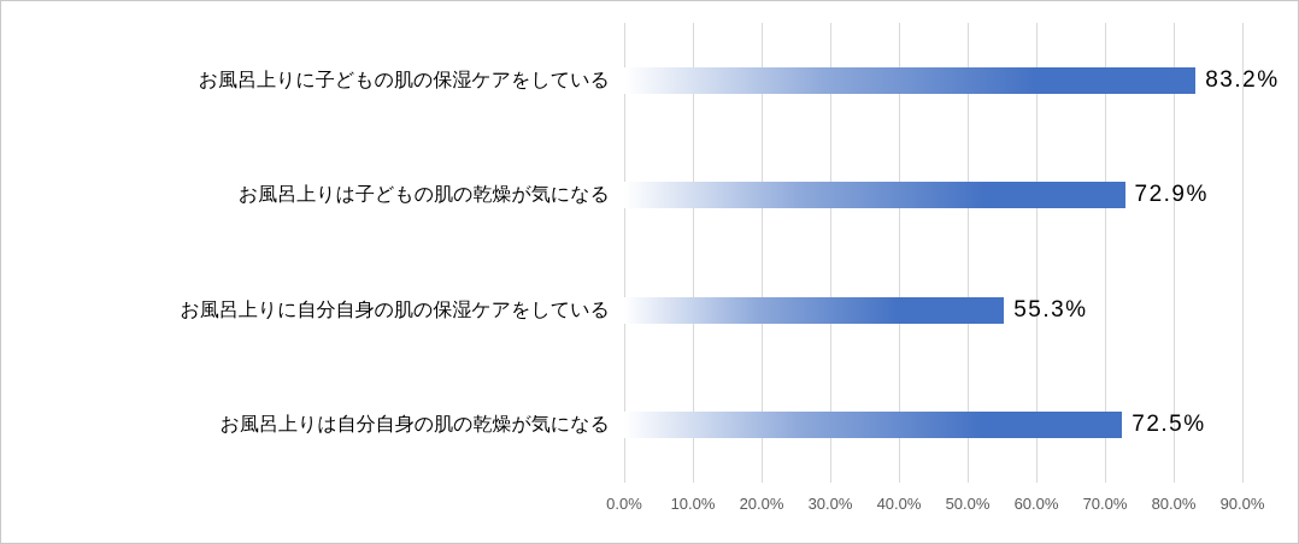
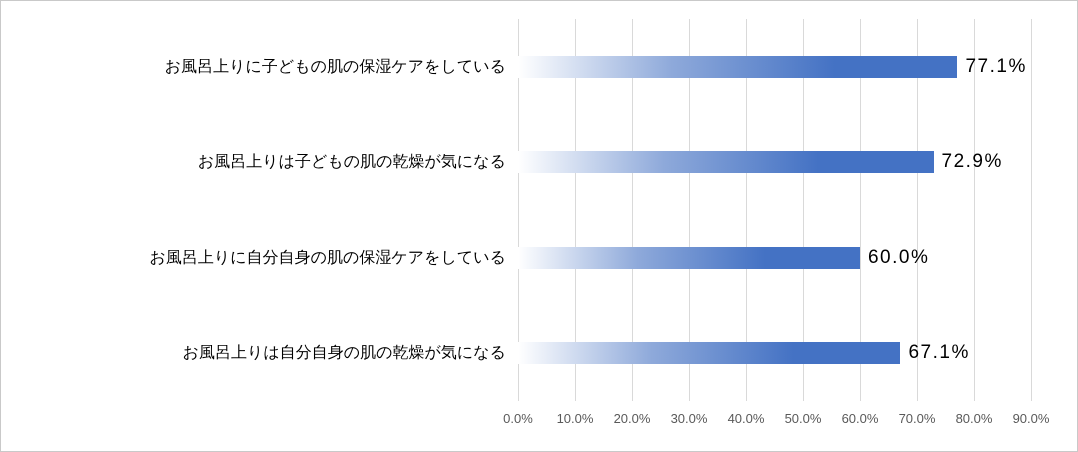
お風呂上りに子どもの肌の保湿ケアをしている: 83.2% -> 77.1%
お風呂上りに自分自身の肌の保湿ケアをしている: 55.3% -> 60.0%
お風呂上りは自分自身の肌の乾燥が気になる: 72.5% -> 67.1%
